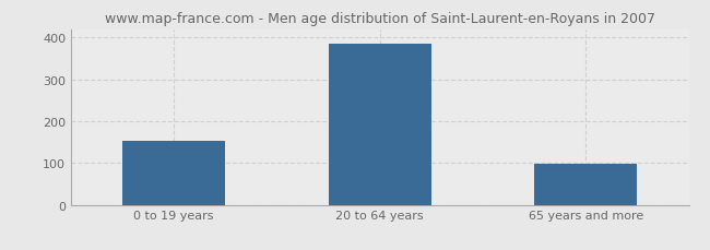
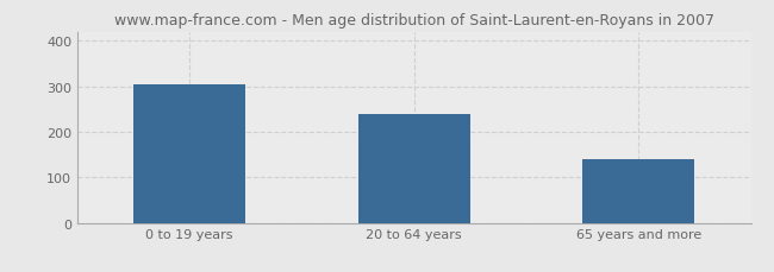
0 to 19 years: 152 -> 305
20 to 64 years: 385 -> 240
65 years and more: 97 -> 140
